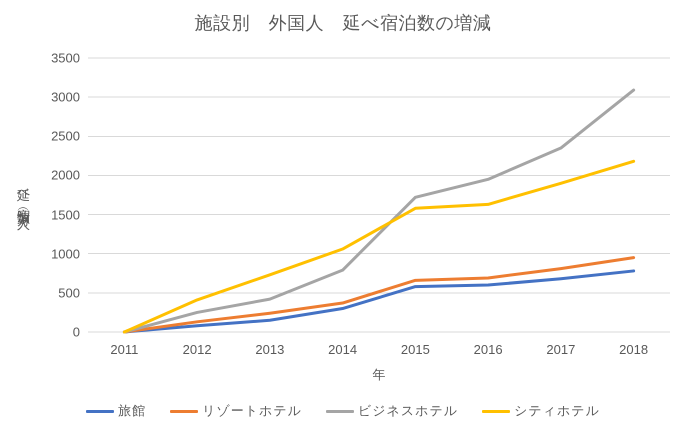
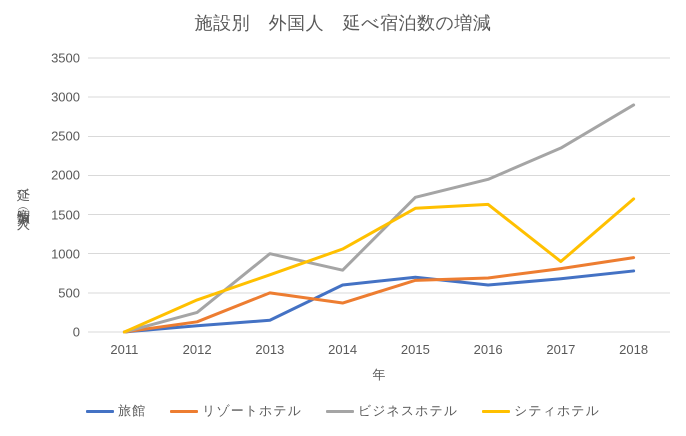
リゾートホテル/2013: 200 -> 500
ビジネスホテル/2013: 400 -> 1000
旅館/2014: 300 -> 600
旅館/2015: 600 -> 700
シティホテル/2017: 1900 -> 900
ビジネスホテル/2018: 3100 -> 2900
シティホテル/2018: 2200 -> 1700
